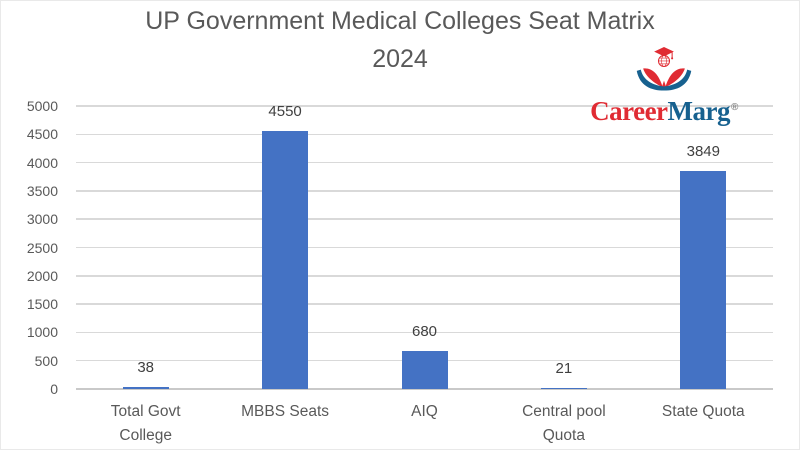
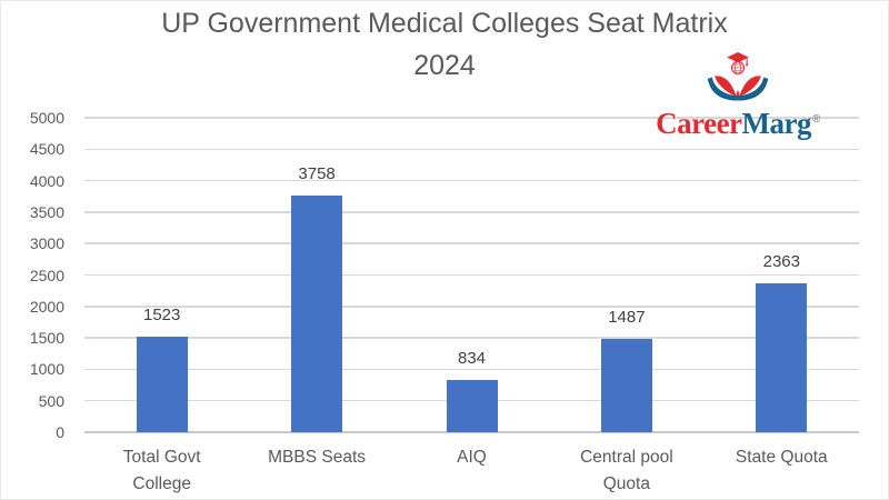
Total Govt College: 38 -> 1523
MBBS Seats: 4550 -> 3758
AIQ: 680 -> 834
Central pool Quota: 21 -> 1487
State Quota: 3849 -> 2363
